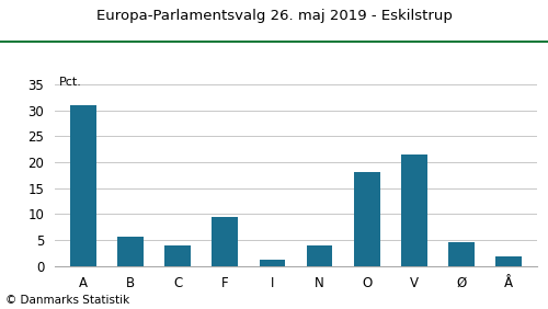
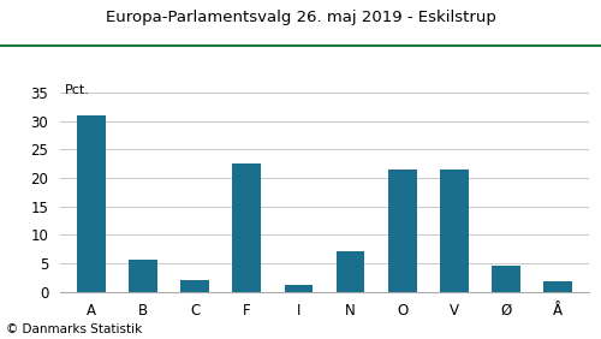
C: 4.0 -> 2.0
F: 9.5 -> 22.5
N: 4.0 -> 7.0
O: 18.0 -> 21.5
